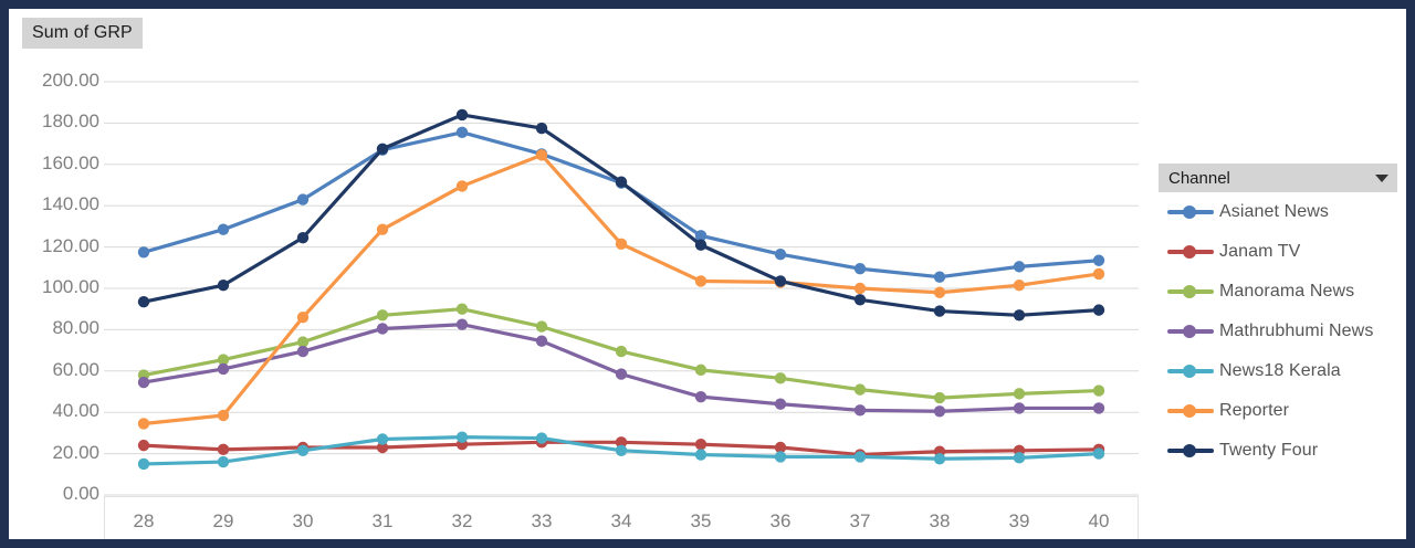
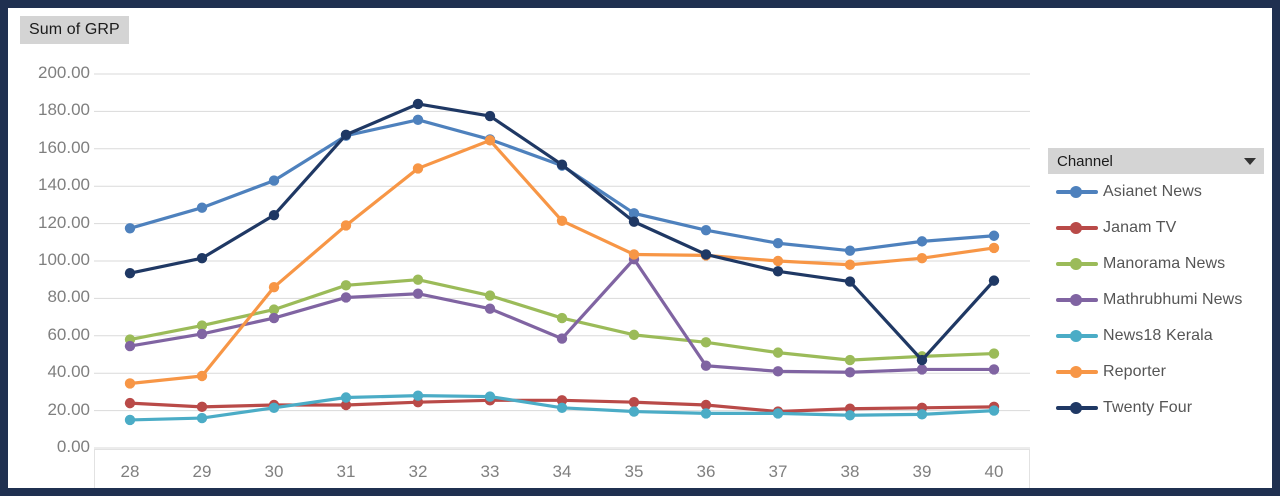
Reporter/31: 128 -> 119
Mathrubhumi News/35: 48 -> 101
Twenty Four/39: 87 -> 47
